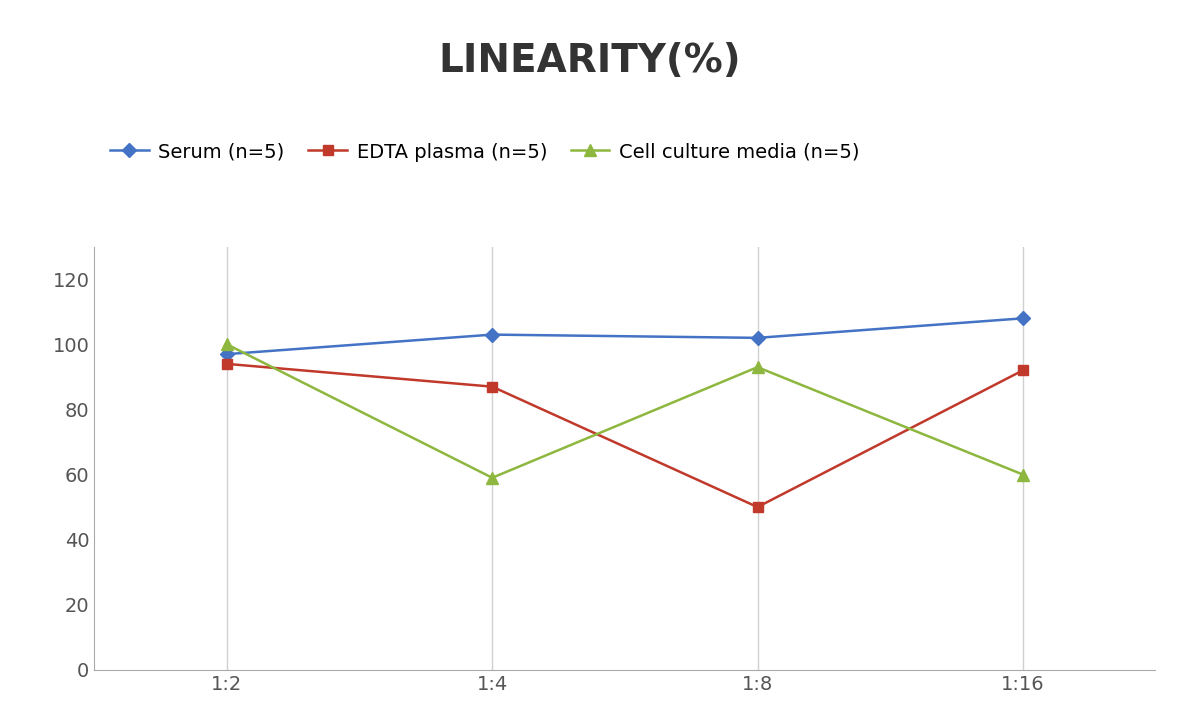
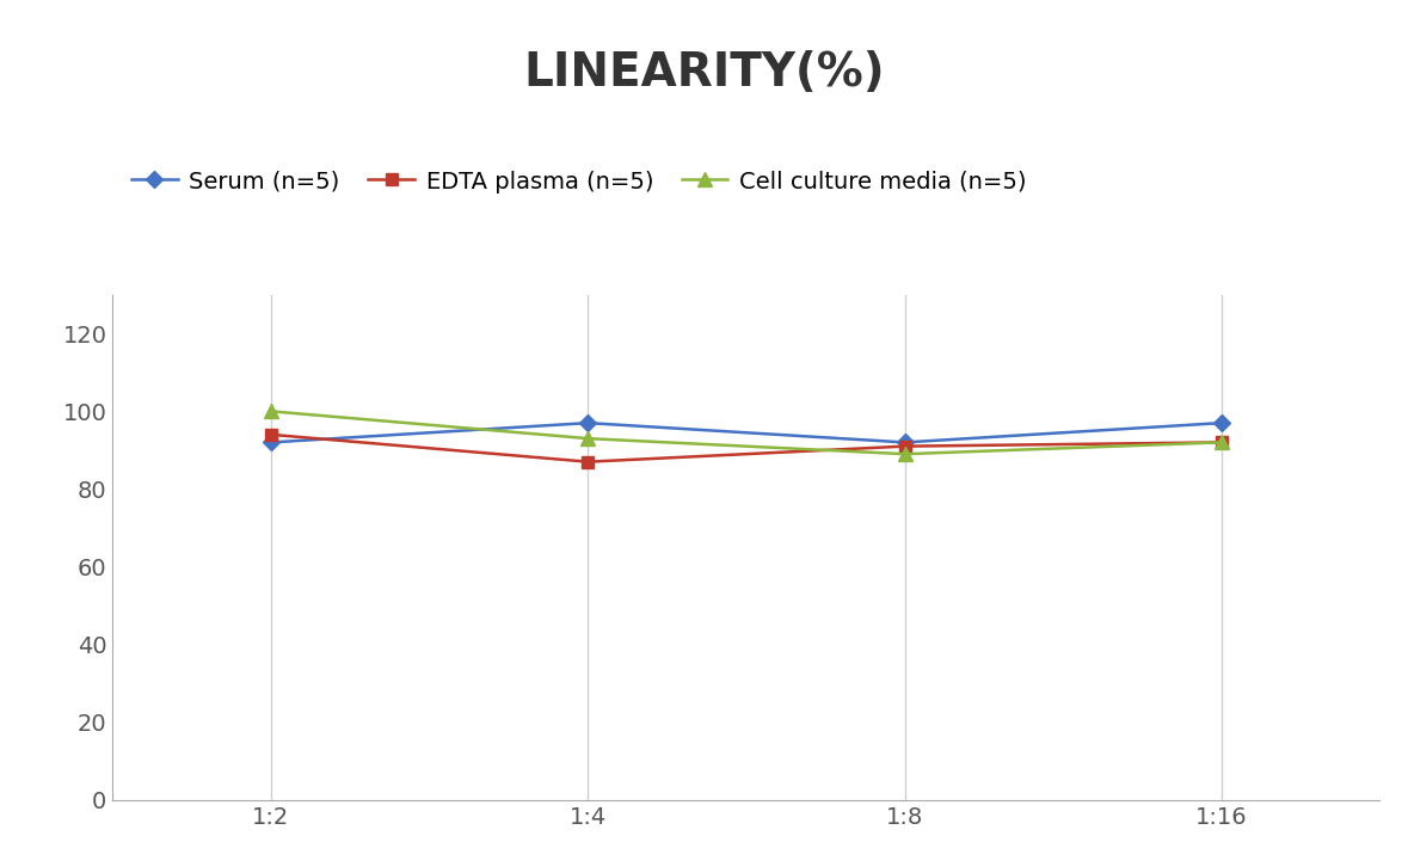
Serum (n=5)/1:2: 97 -> 92
Serum (n=5)/1:4: 103 -> 97
Cell culture media (n=5)/1:4: 59 -> 93
Serum (n=5)/1:8: 102 -> 92
EDTA plasma (n=5)/1:8: 50 -> 91
Cell culture media (n=5)/1:8: 93 -> 89
Serum (n=5)/1:16: 108 -> 97
Cell culture media (n=5)/1:16: 60 -> 92
